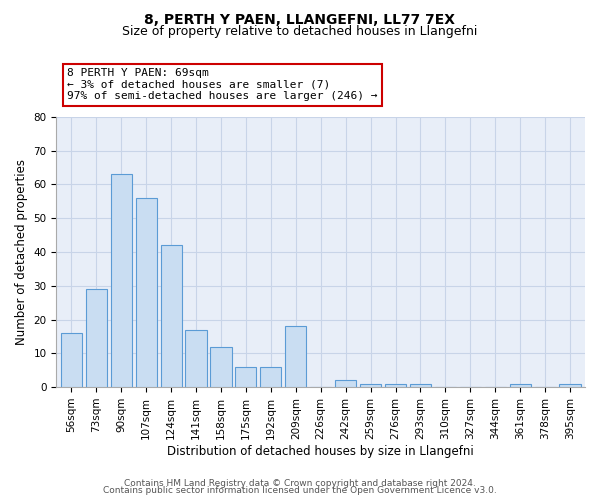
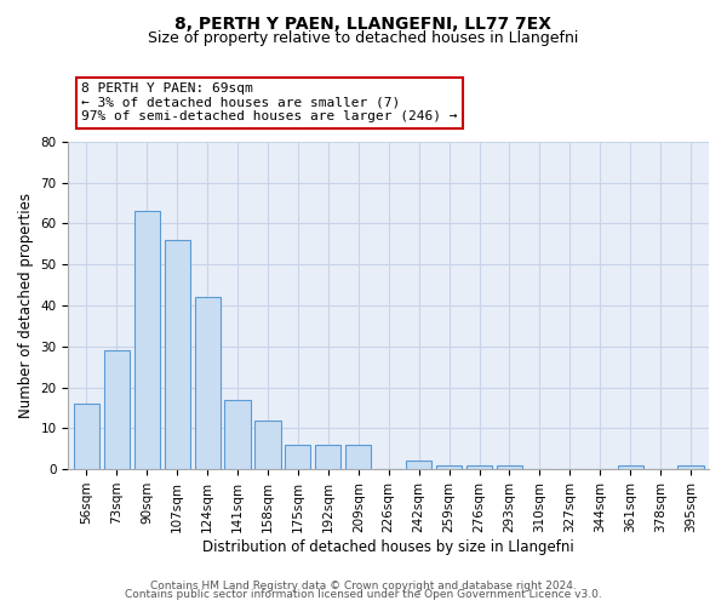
209sqm: 18 -> 6
